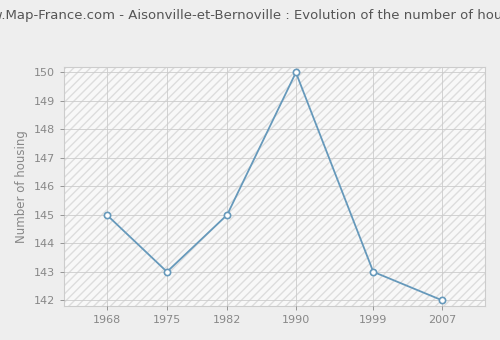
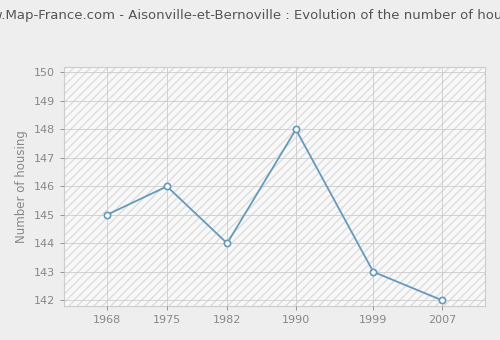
1975: 143 -> 146
1982: 145 -> 144
1990: 150 -> 148
